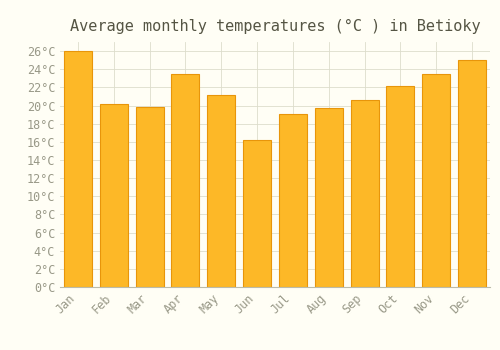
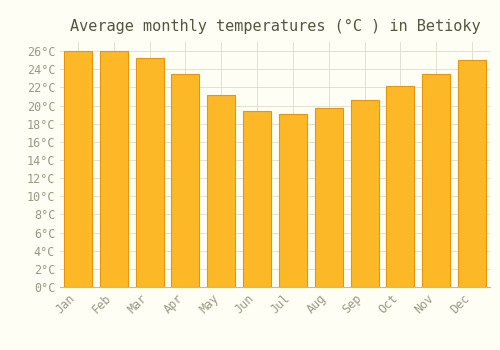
Feb: 20.2°C -> 26.0°C
Mar: 19.8°C -> 25.2°C
Jun: 16.2°C -> 19.4°C
